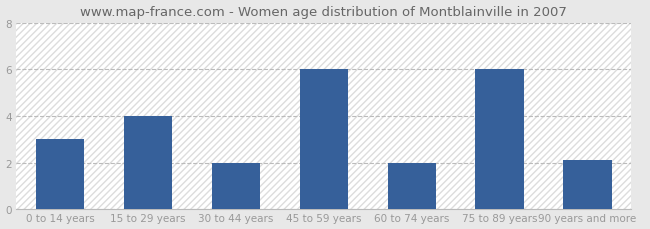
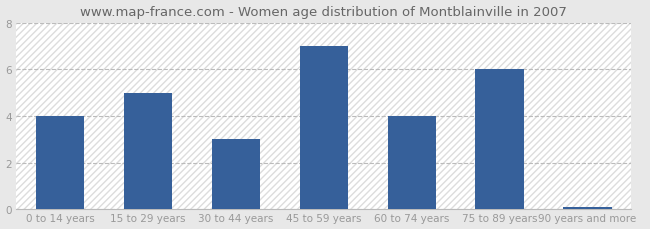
0 to 14 years: 3.0 -> 4.0
15 to 29 years: 4.0 -> 5.0
30 to 44 years: 2.0 -> 3.0
45 to 59 years: 6.0 -> 7.0
60 to 74 years: 2.0 -> 4.0
90 years and more: 2.1 -> 0.1
